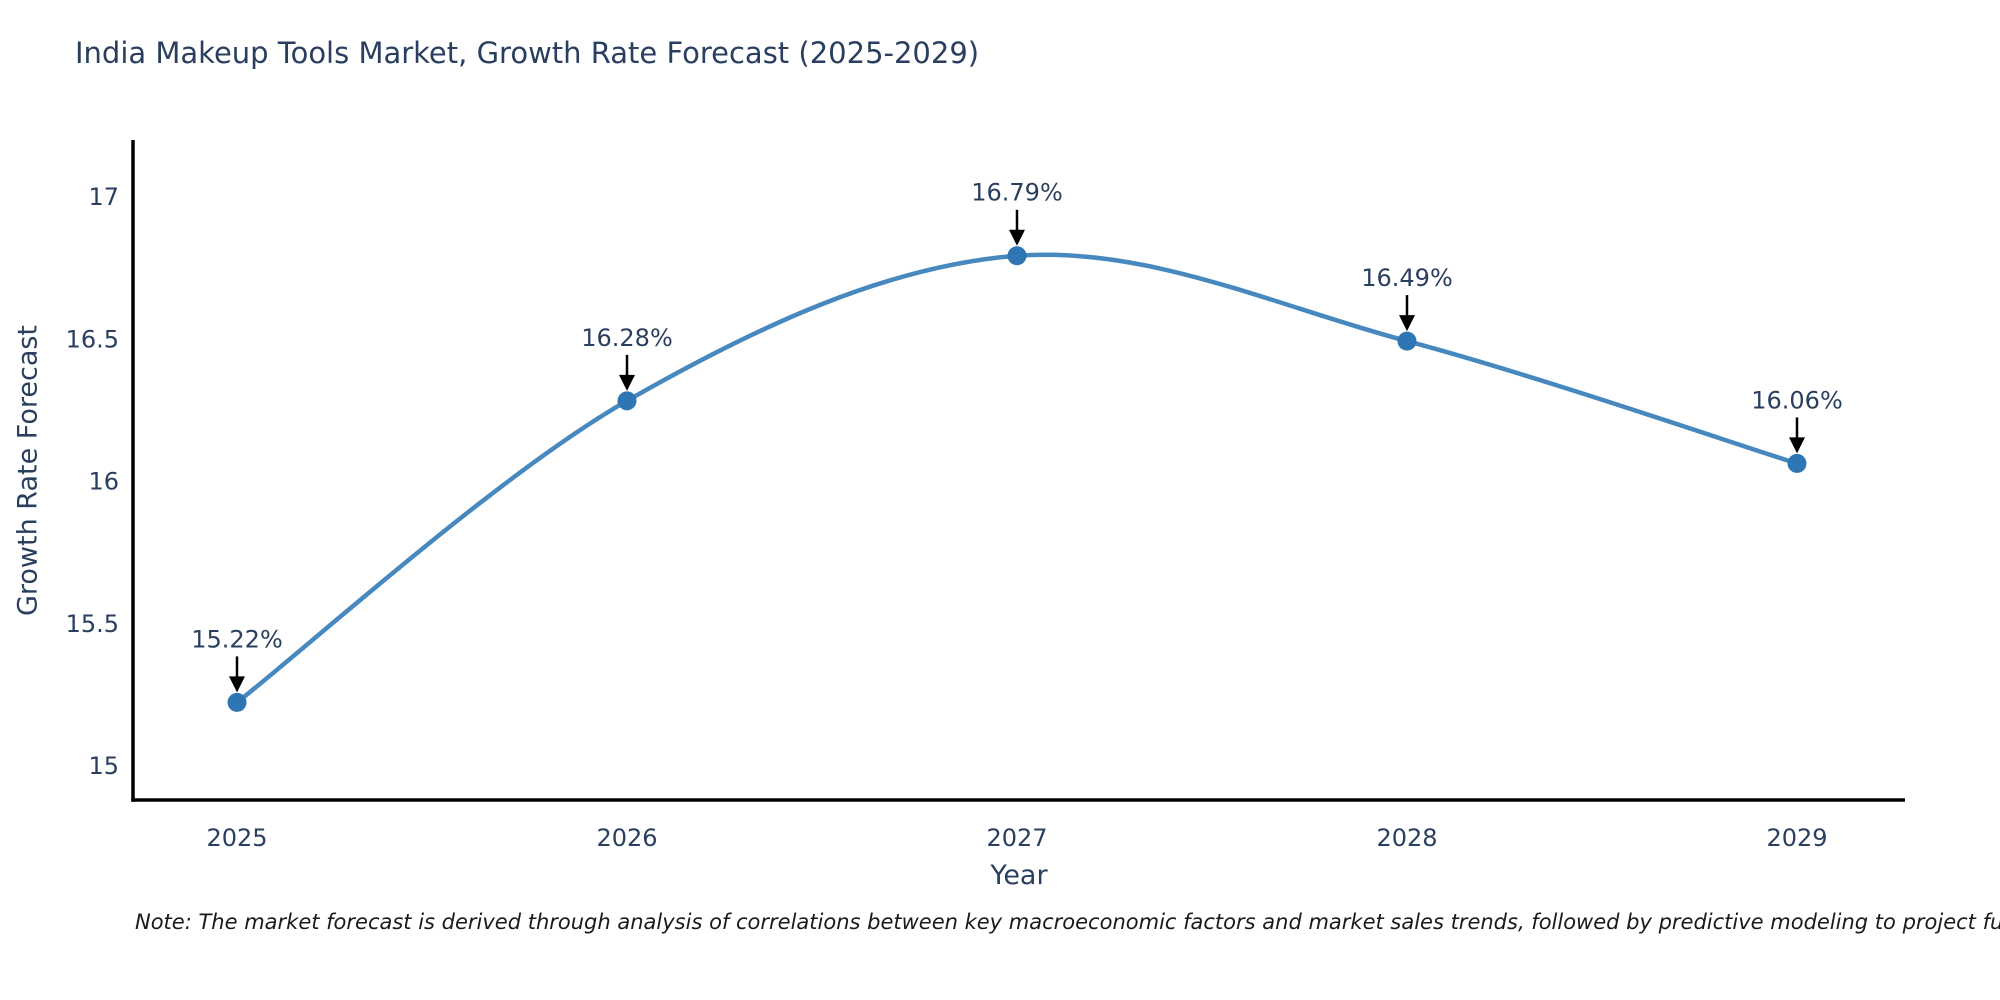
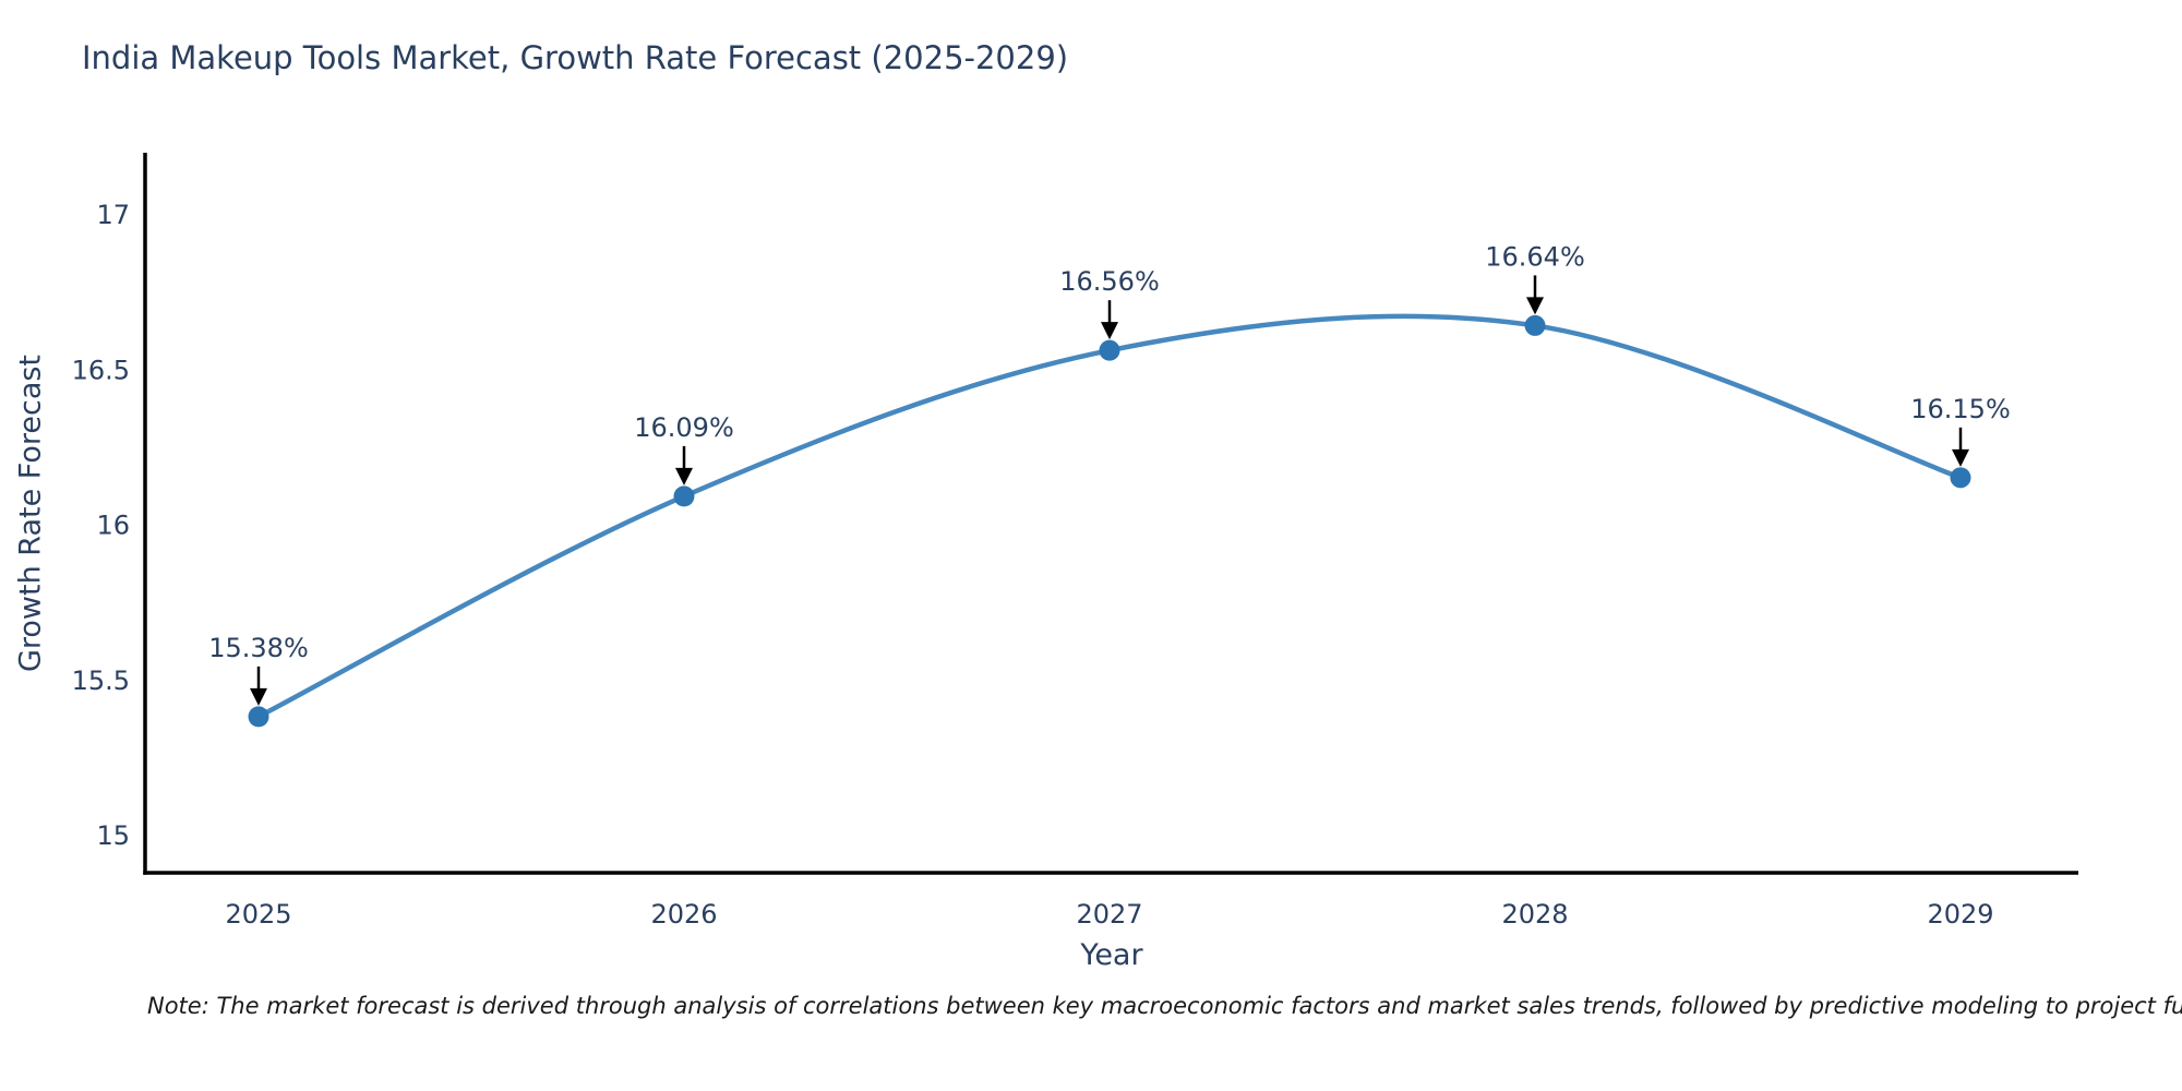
2025: 15.22% -> 15.38%
2026: 16.28% -> 16.09%
2027: 16.79% -> 16.56%
2028: 16.49% -> 16.64%
2029: 16.06% -> 16.15%
